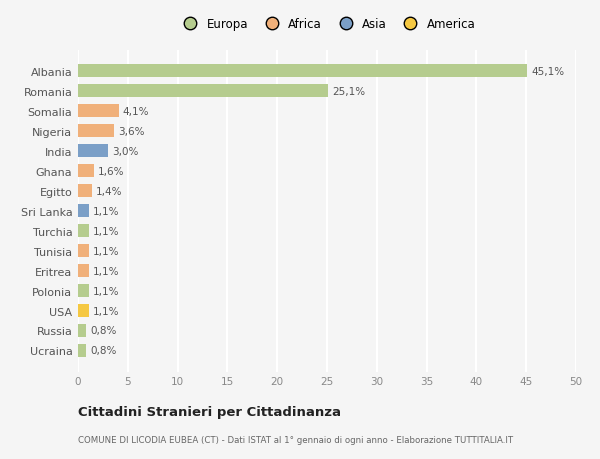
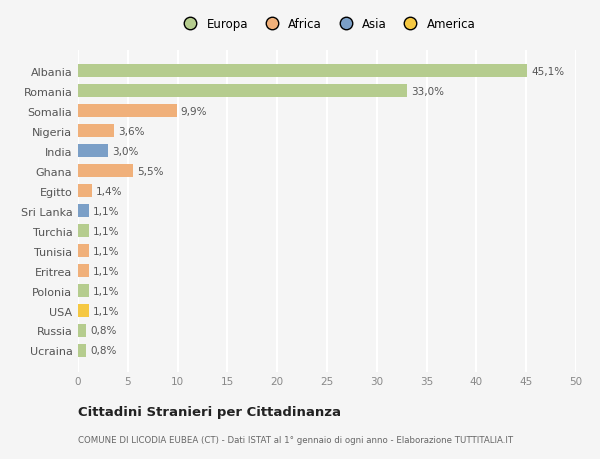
Romania: 25,1% -> 33,0%
Somalia: 4,1% -> 9,9%
Ghana: 1,6% -> 5,5%
